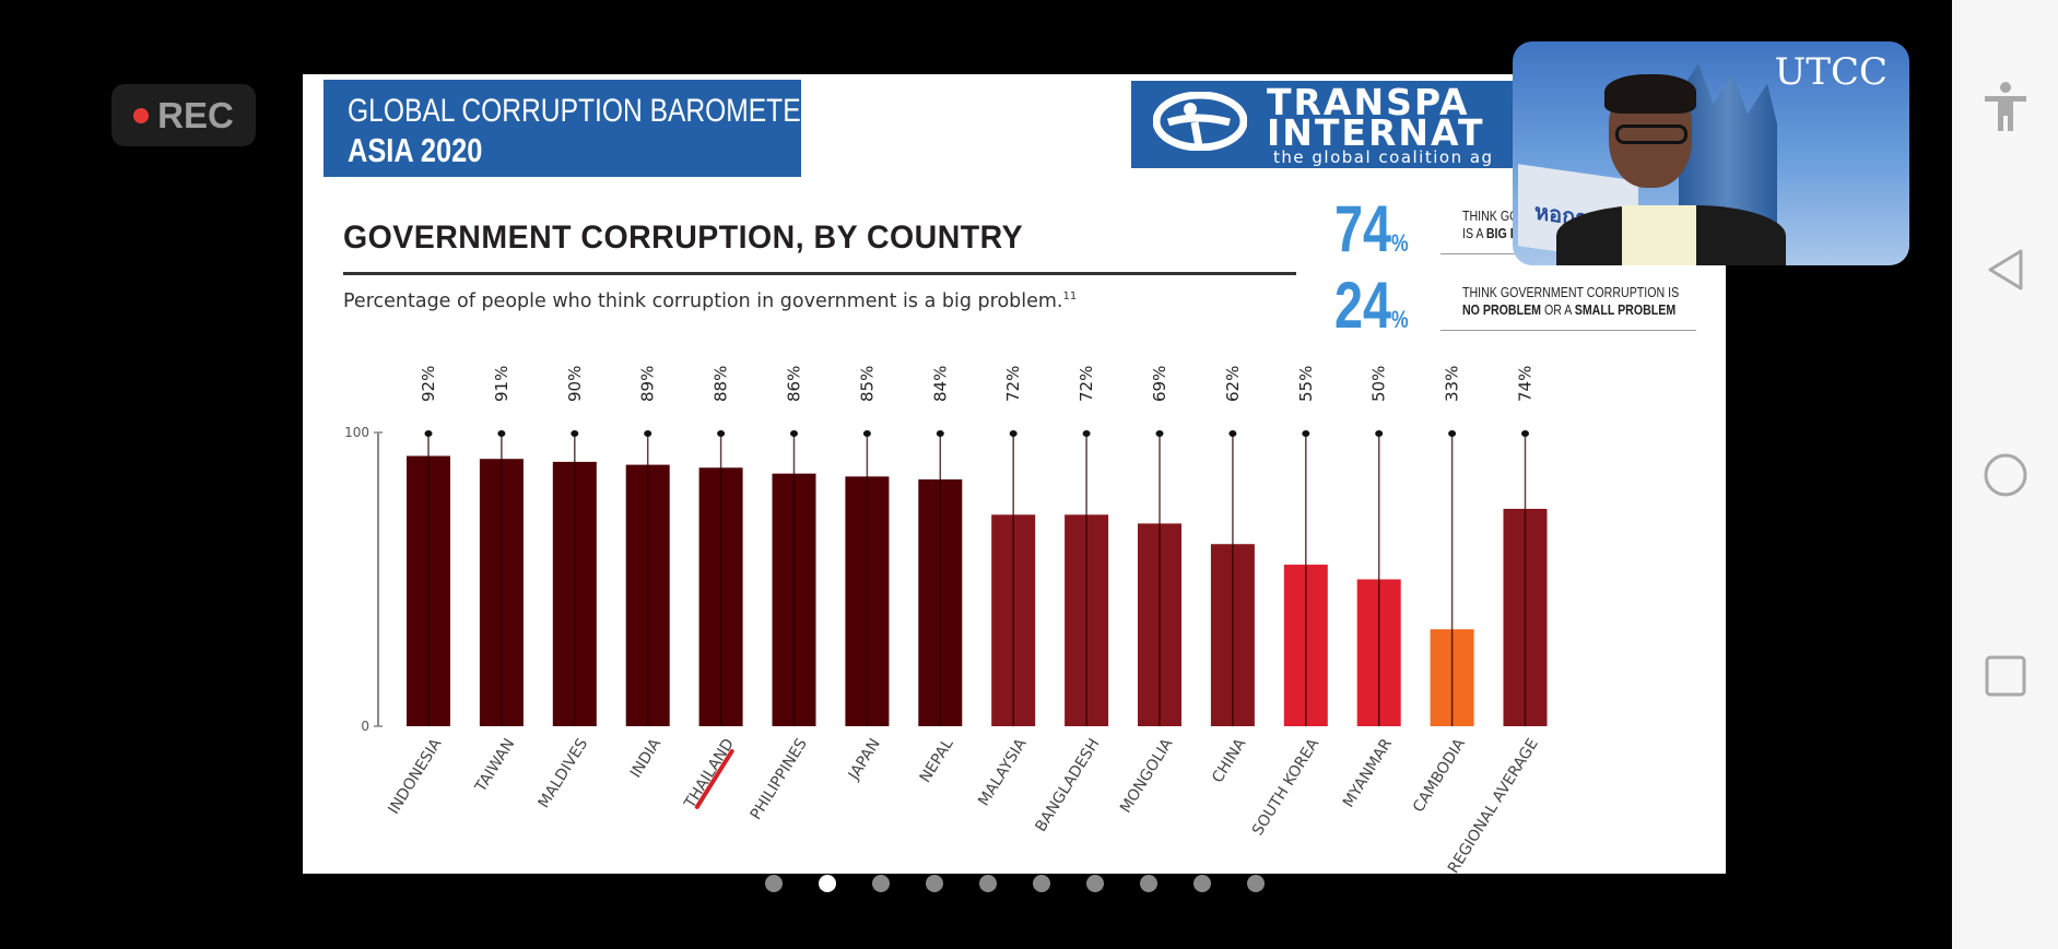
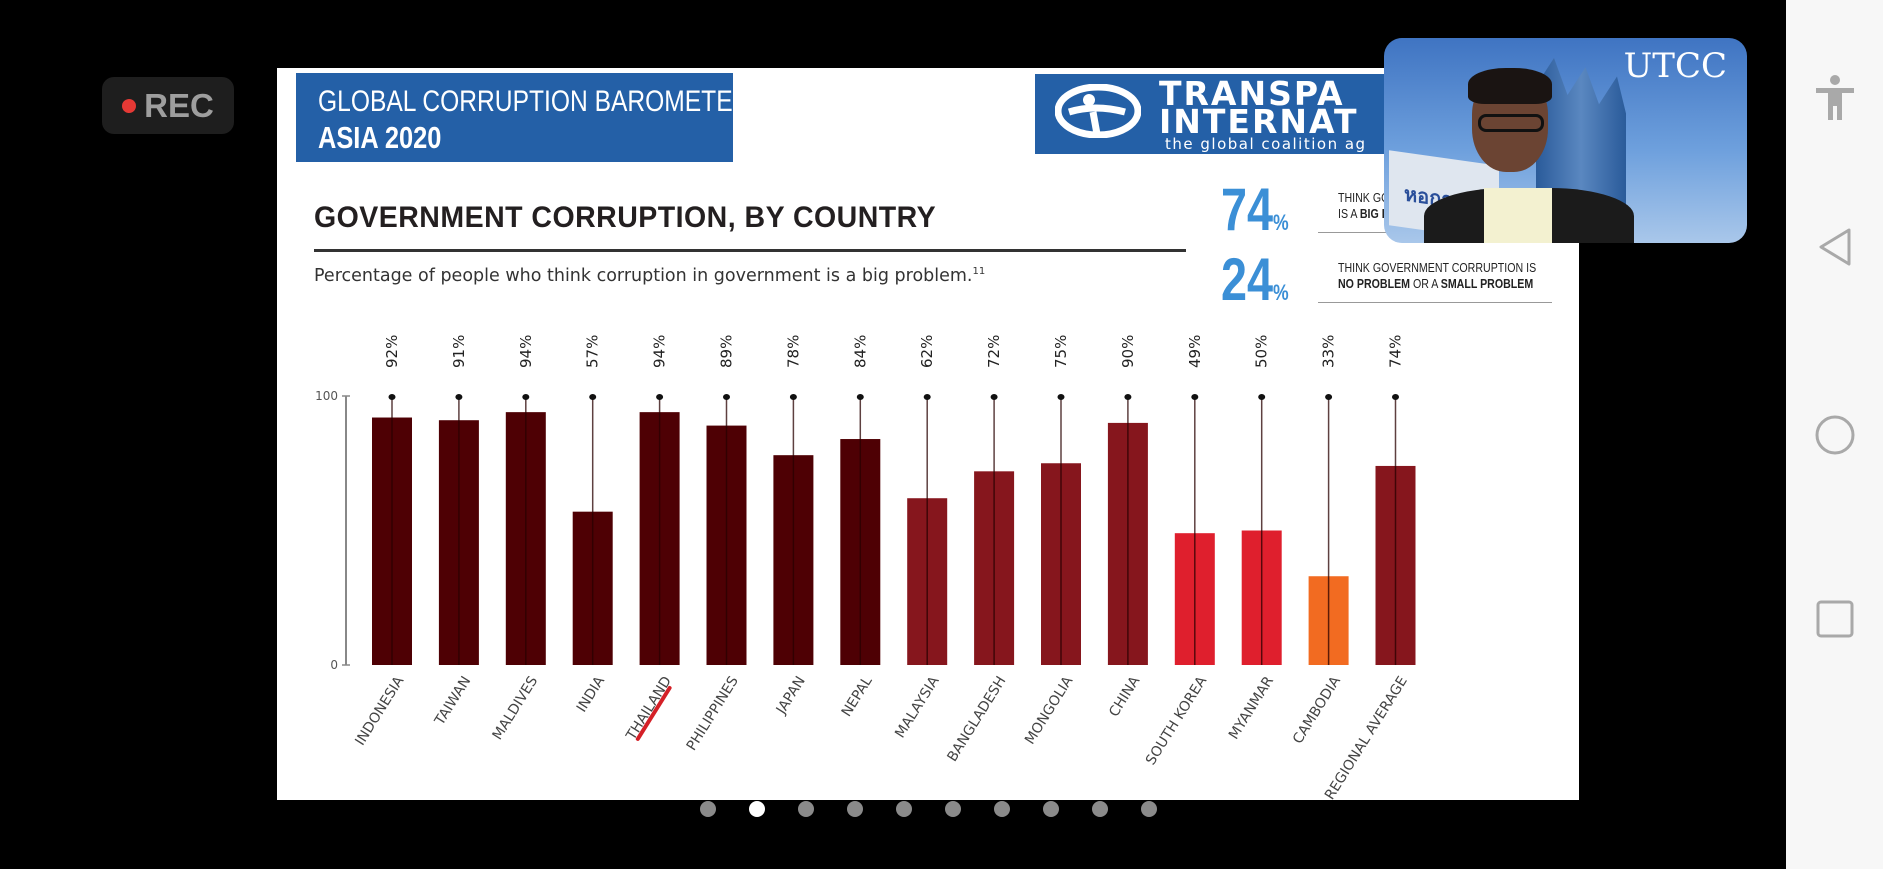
MALDIVES: 90% -> 94%
INDIA: 89% -> 57%
THAILAND: 88% -> 94%
PHILIPPINES: 86% -> 89%
JAPAN: 85% -> 78%
MALAYSIA: 72% -> 62%
MONGOLIA: 69% -> 75%
CHINA: 62% -> 90%
SOUTH KOREA: 55% -> 49%
